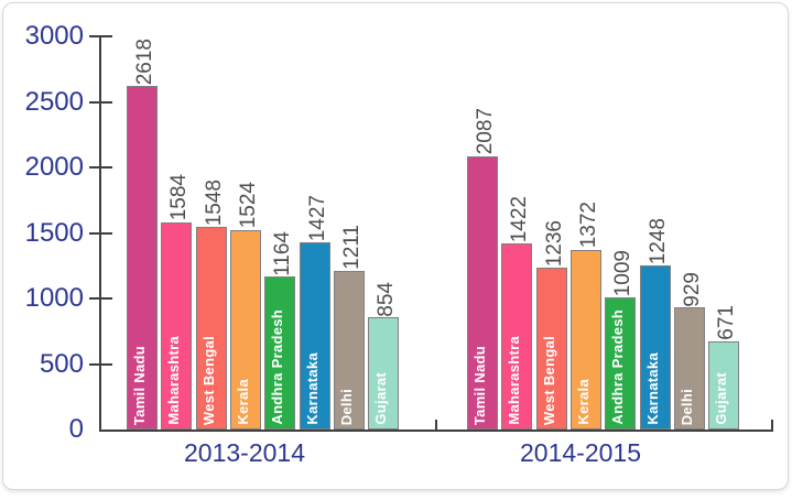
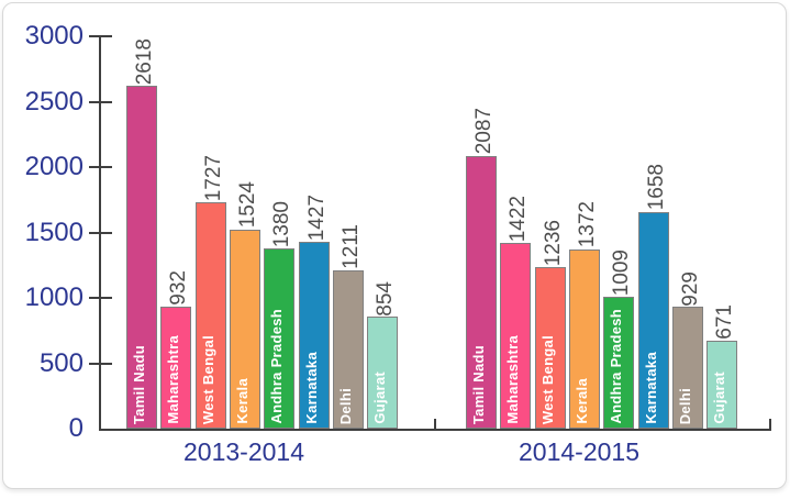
2013-2014/Maharashtra: 1584 -> 932
2013-2014/West Bengal: 1548 -> 1727
2013-2014/Andhra Pradesh: 1164 -> 1380
2014-2015/Karnataka: 1248 -> 1658
